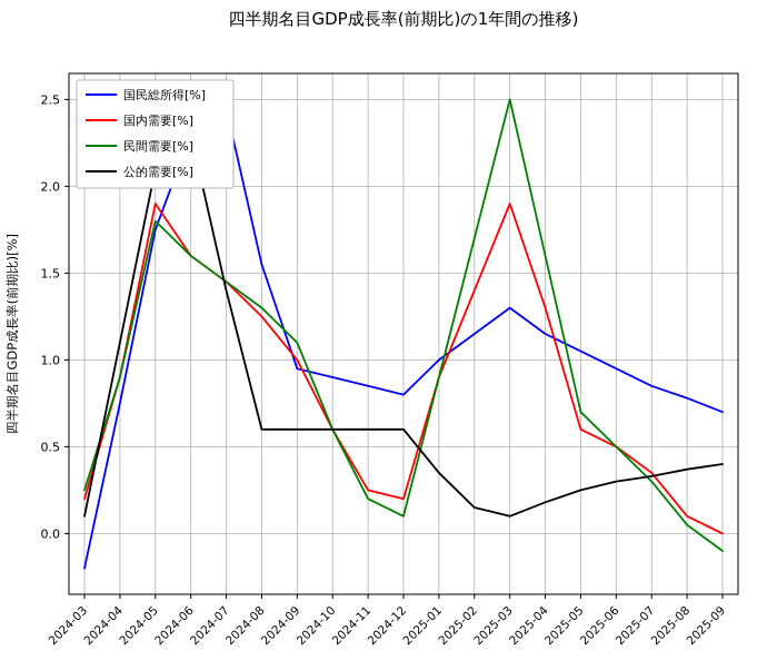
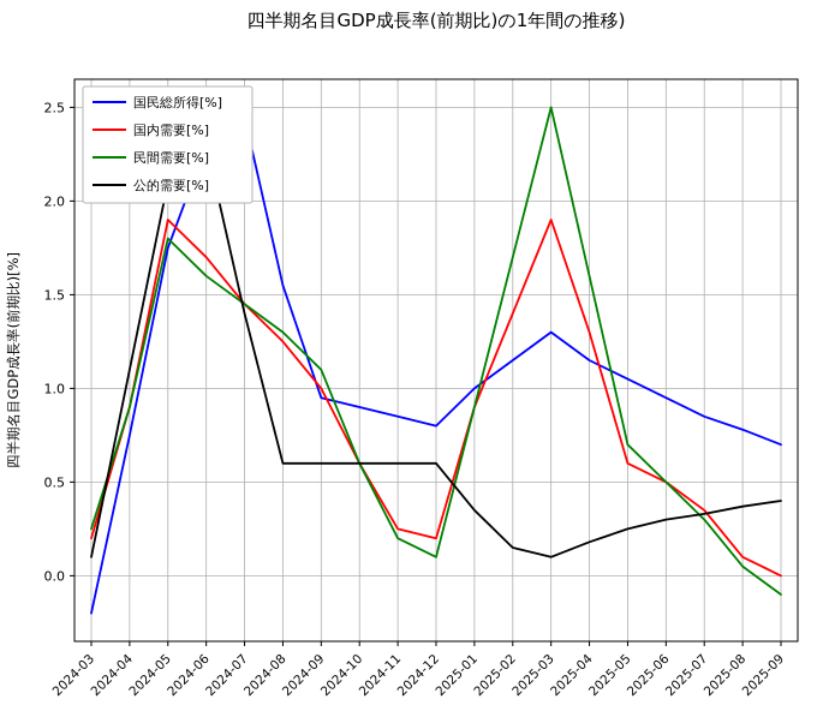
国内需要[%]/2024-06: 1.60 -> 1.70
